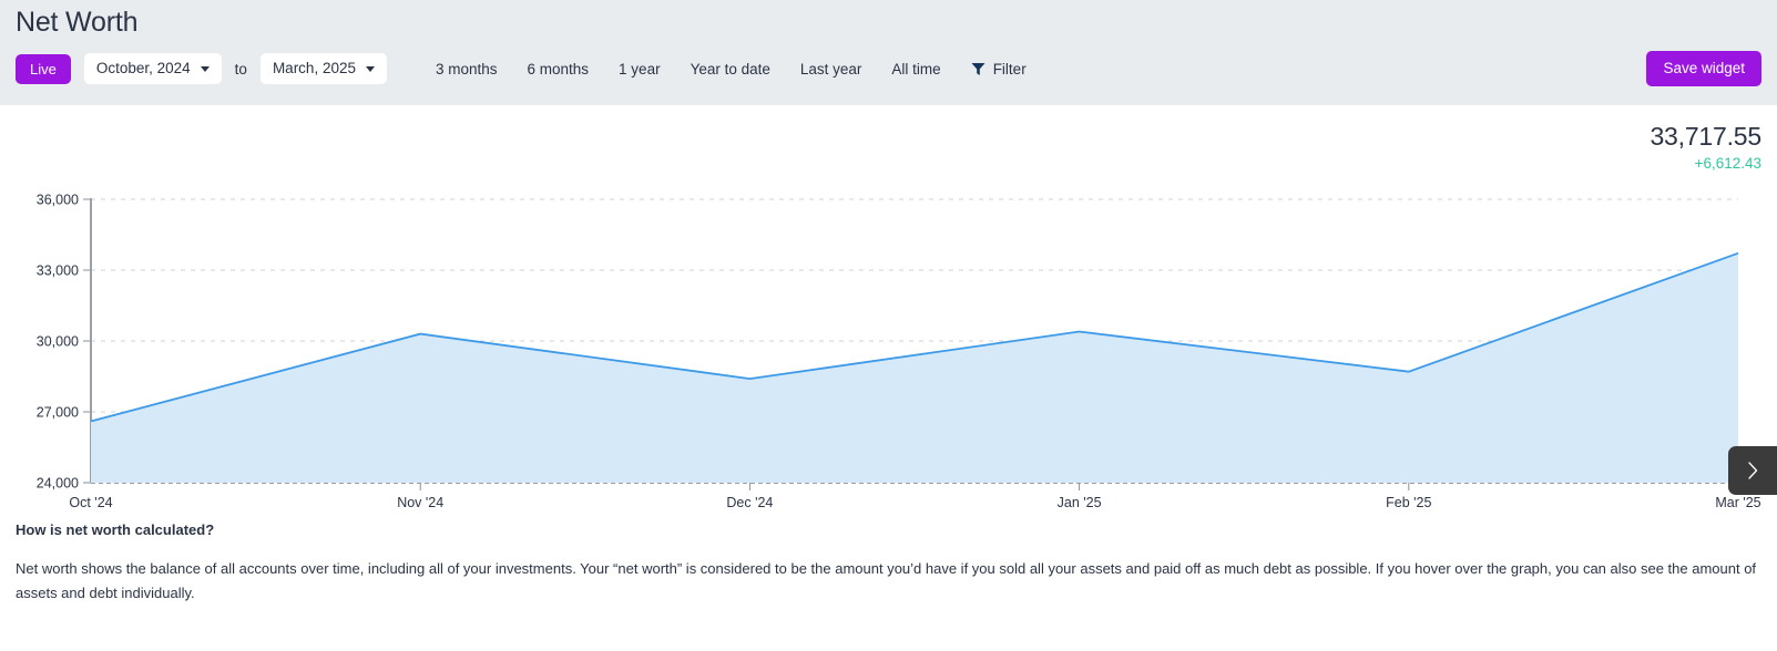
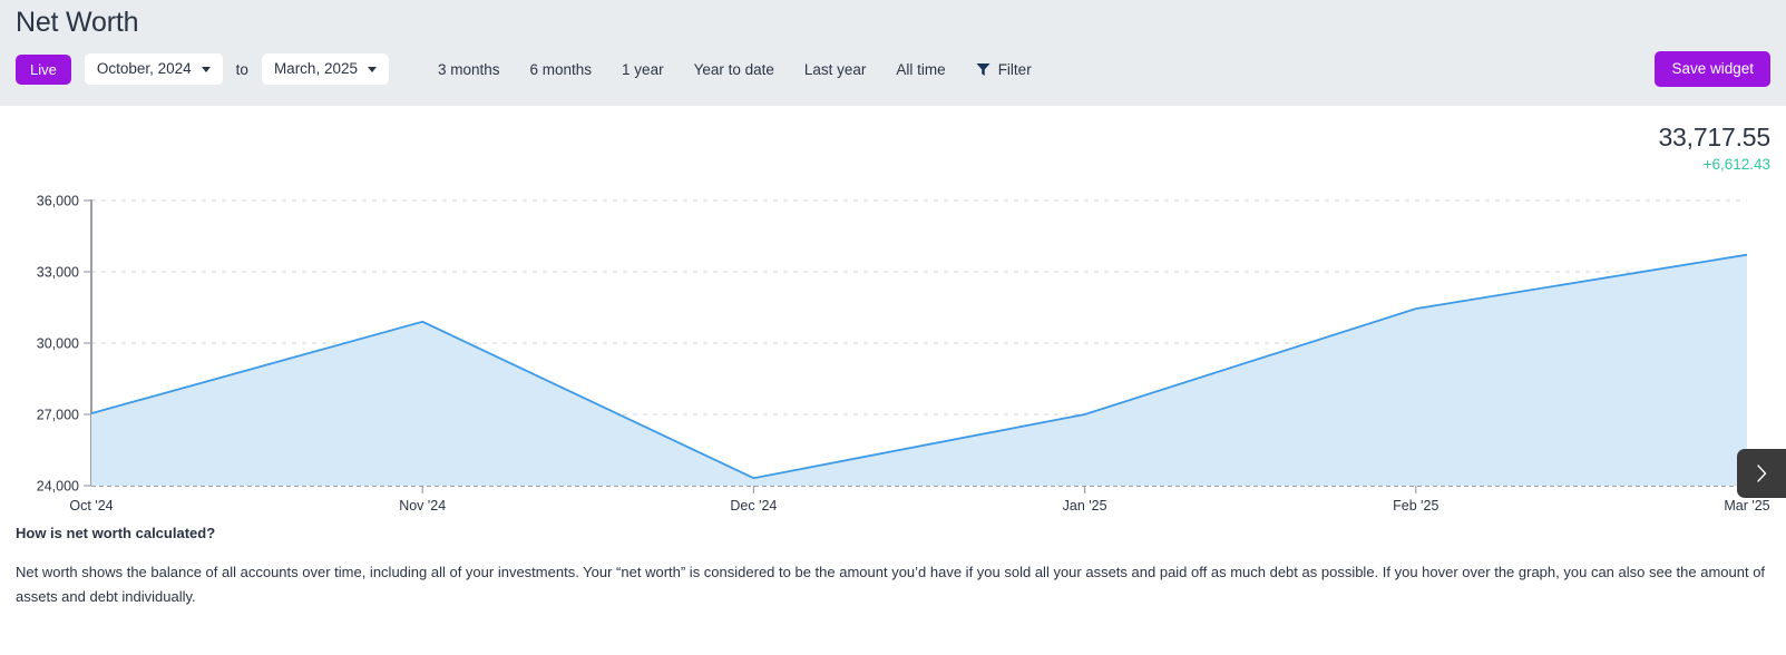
Oct '24: 26600 -> 27000
Nov '24: 30300 -> 30900
Dec '24: 28400 -> 24300
Jan '25: 30400 -> 27000
Feb '25: 28700 -> 31400
